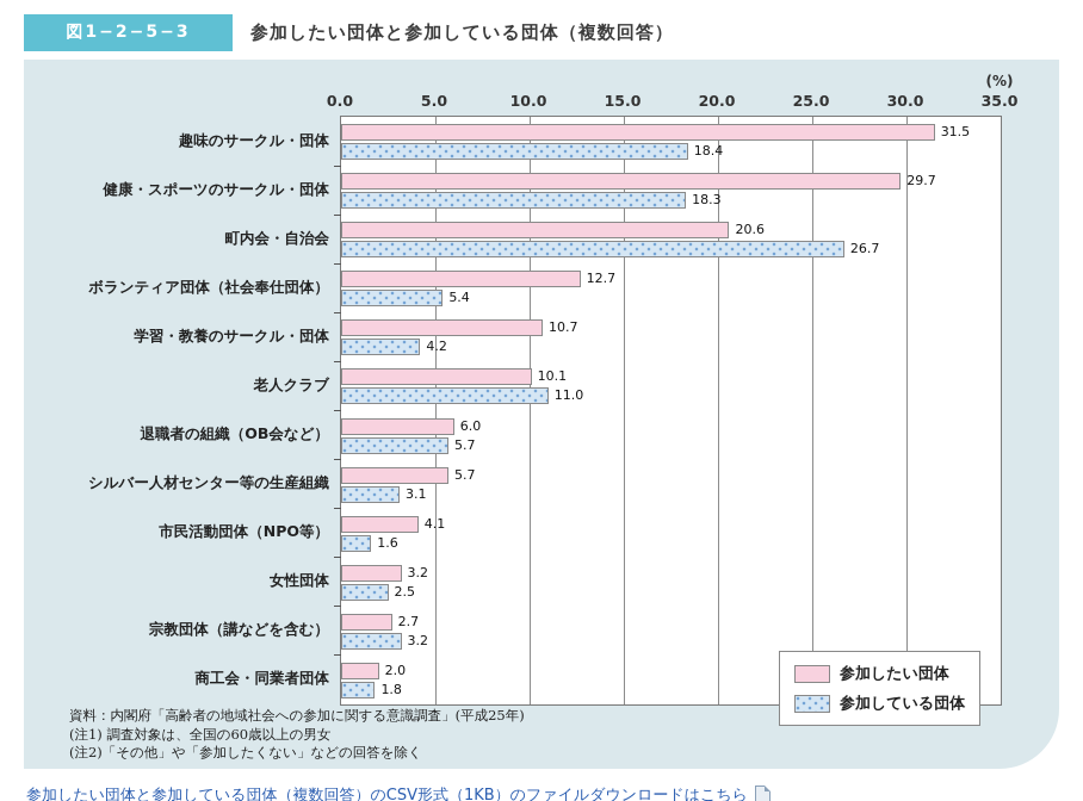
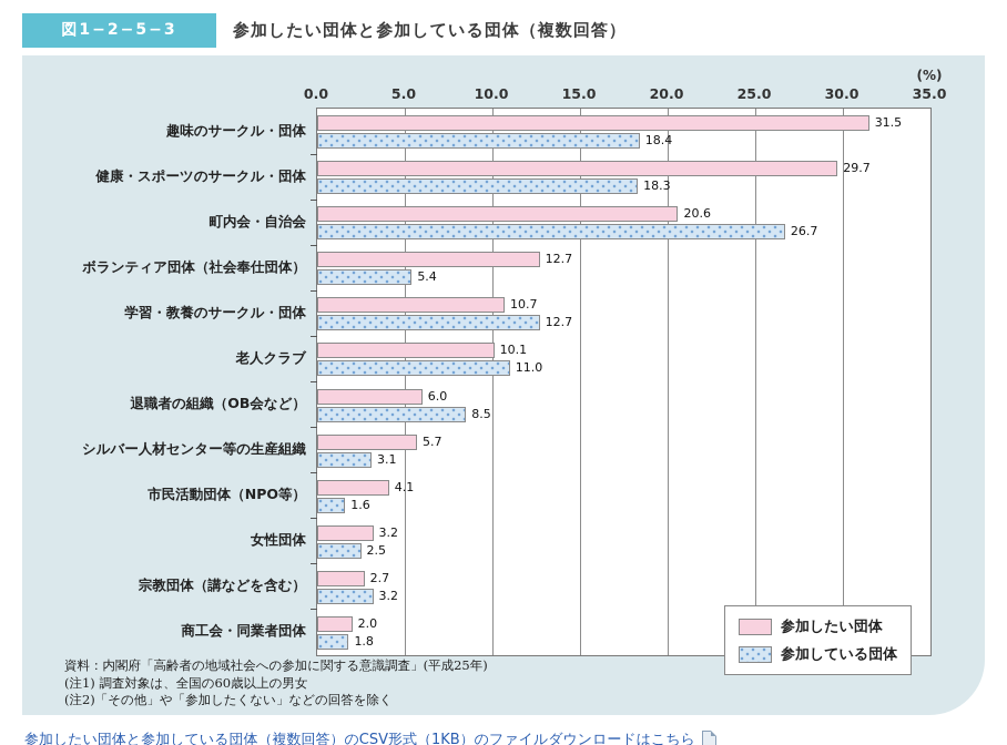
参加している団体/学習・教養のサークル・団体: 4.2 -> 12.7
参加している団体/退職者の組織（OB会など）: 5.7 -> 8.5
